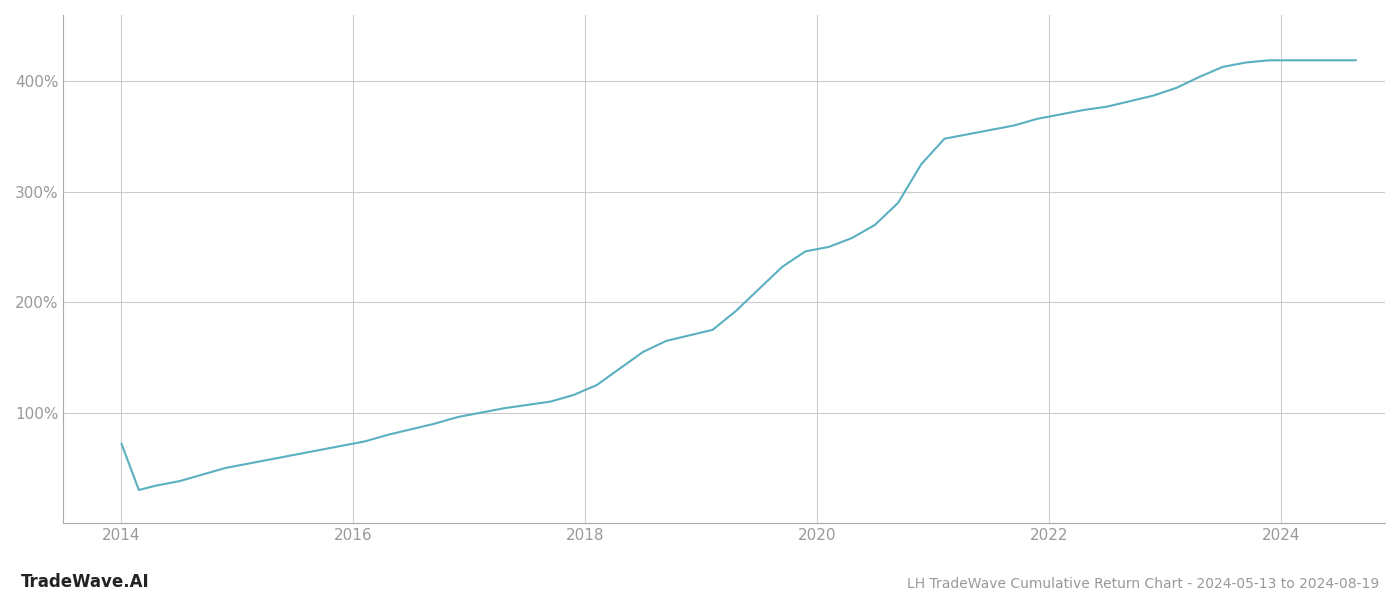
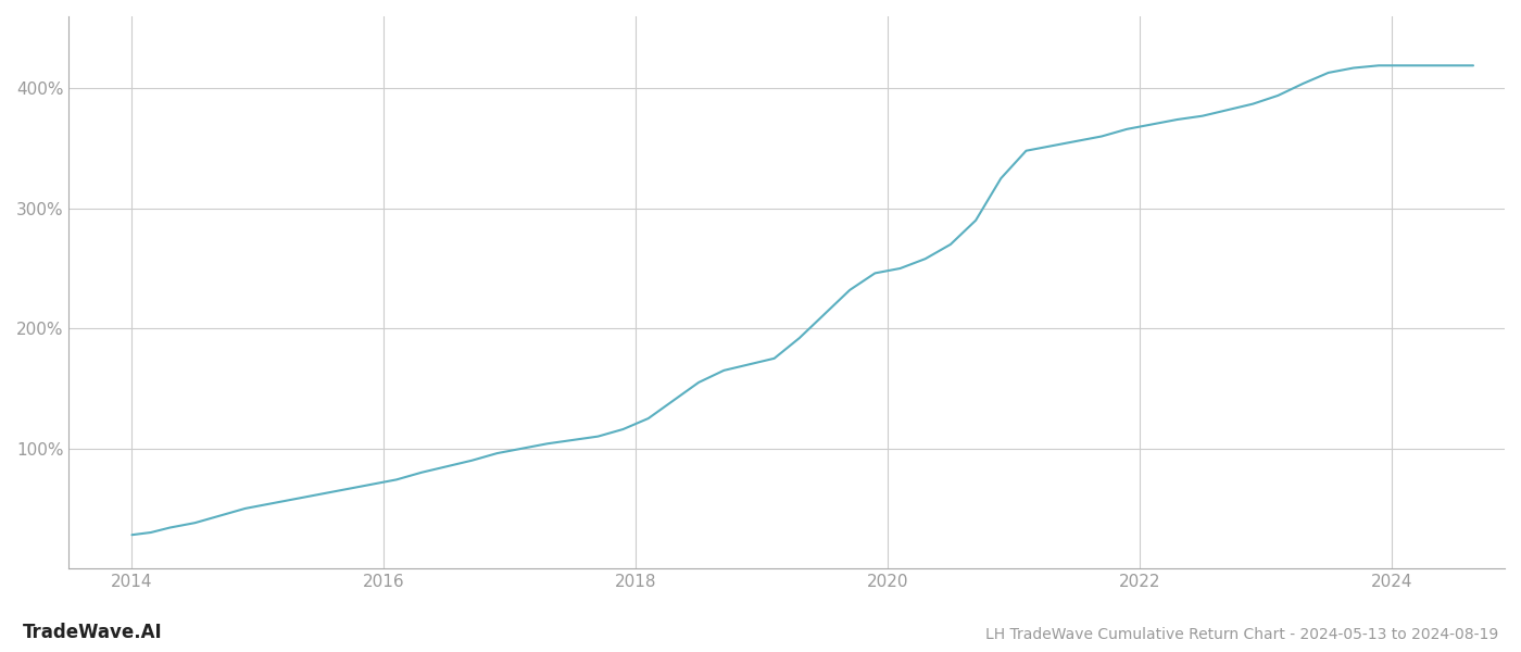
2014: 72% -> 28%
